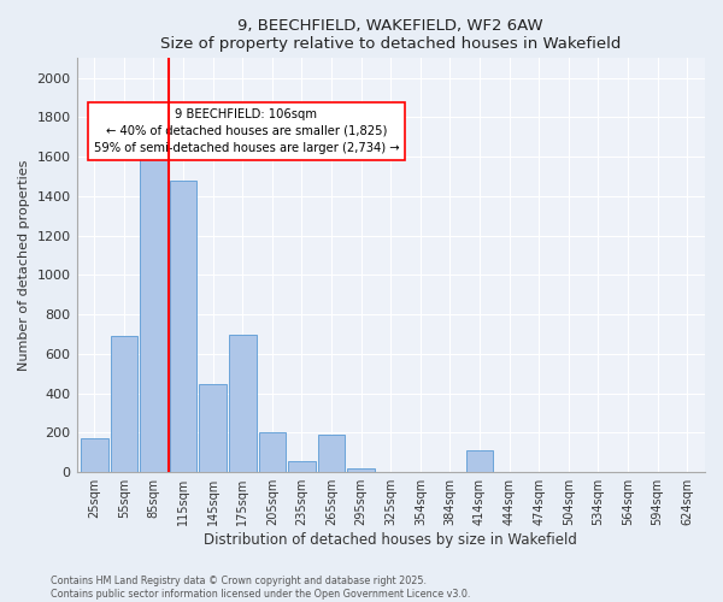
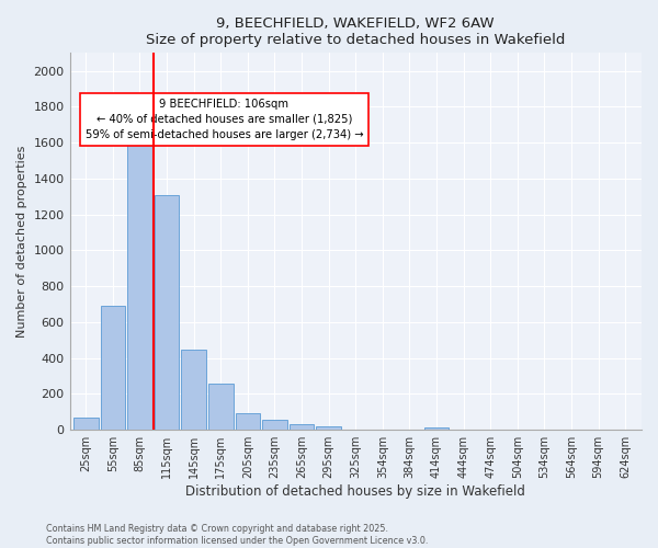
25sqm: 170 -> 70
115sqm: 1480 -> 1310
175sqm: 700 -> 260
205sqm: 200 -> 100
265sqm: 190 -> 30
414sqm: 110 -> 20
